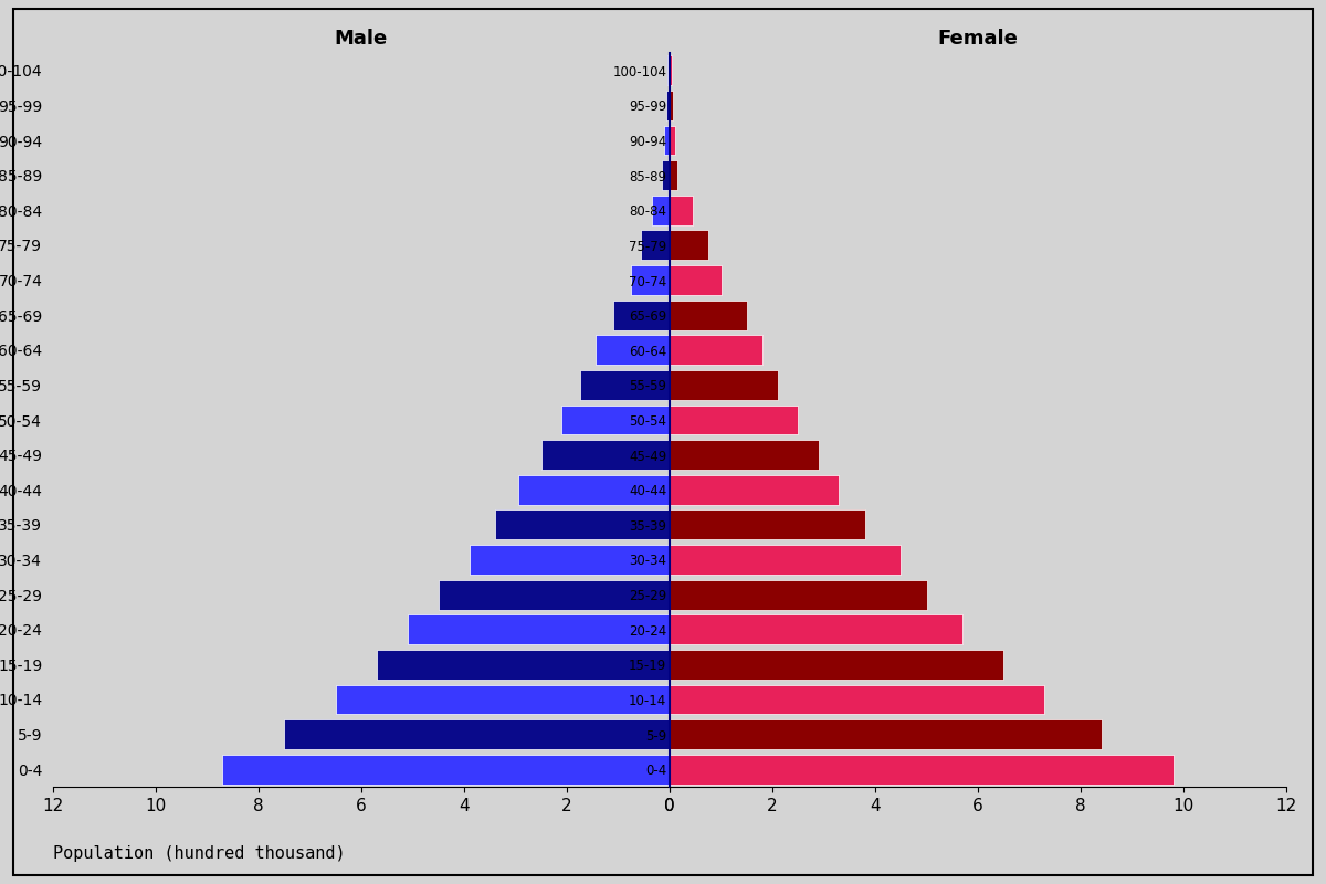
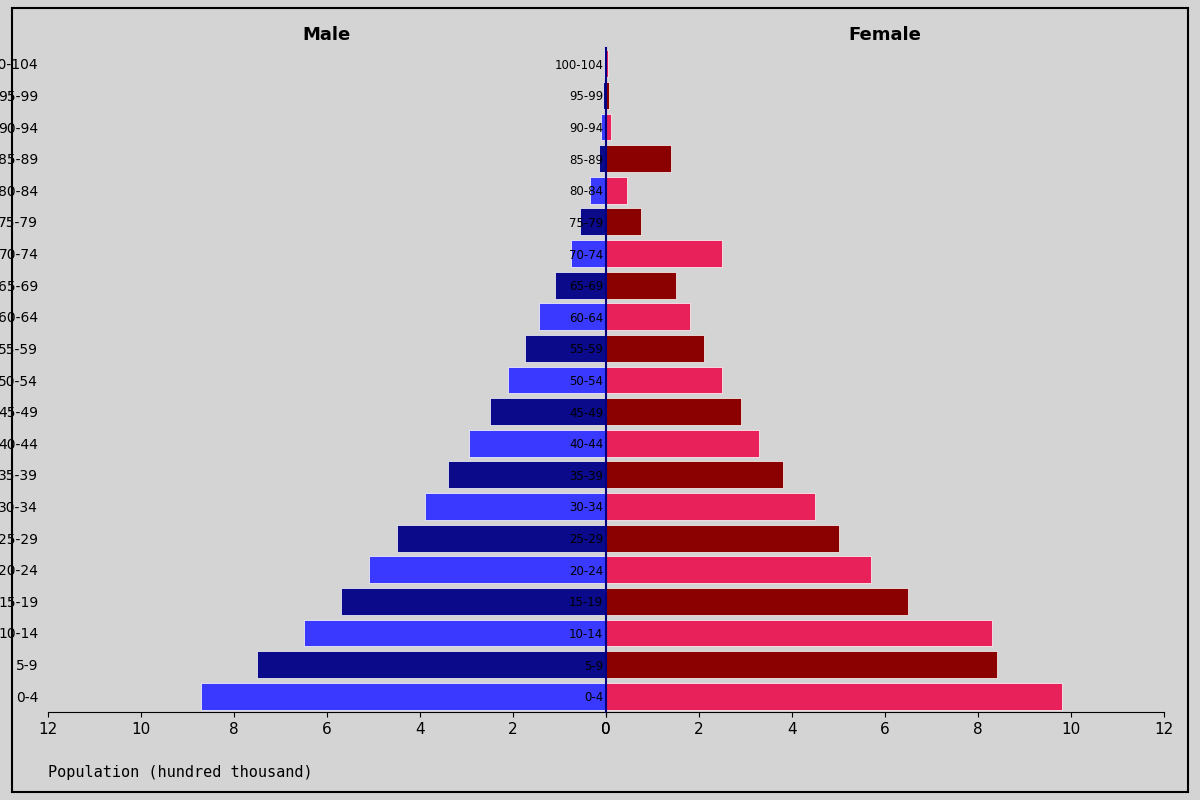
Female/85-89: 0.15 -> 1.40
Female/70-74: 1.00 -> 2.50
Female/10-14: 7.30 -> 8.30
